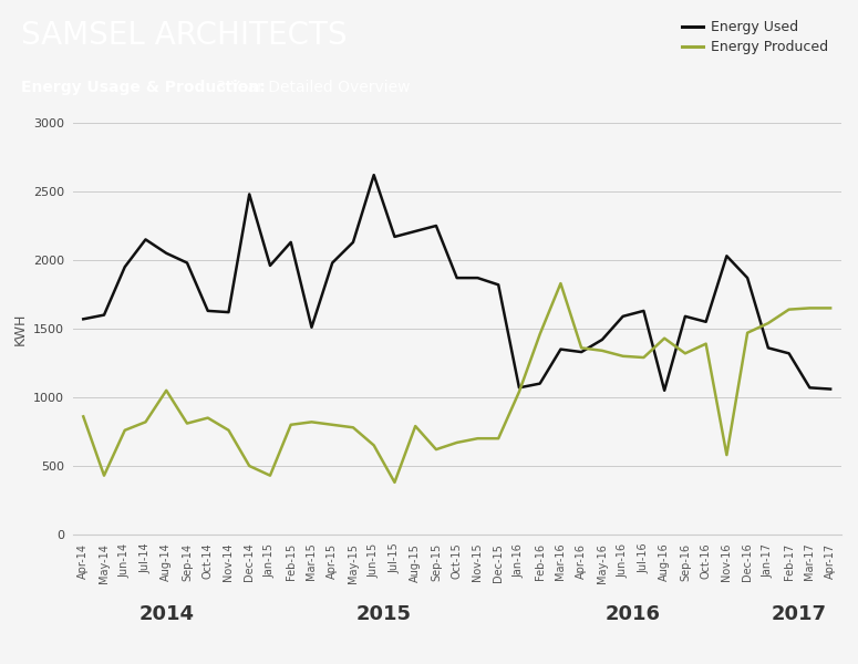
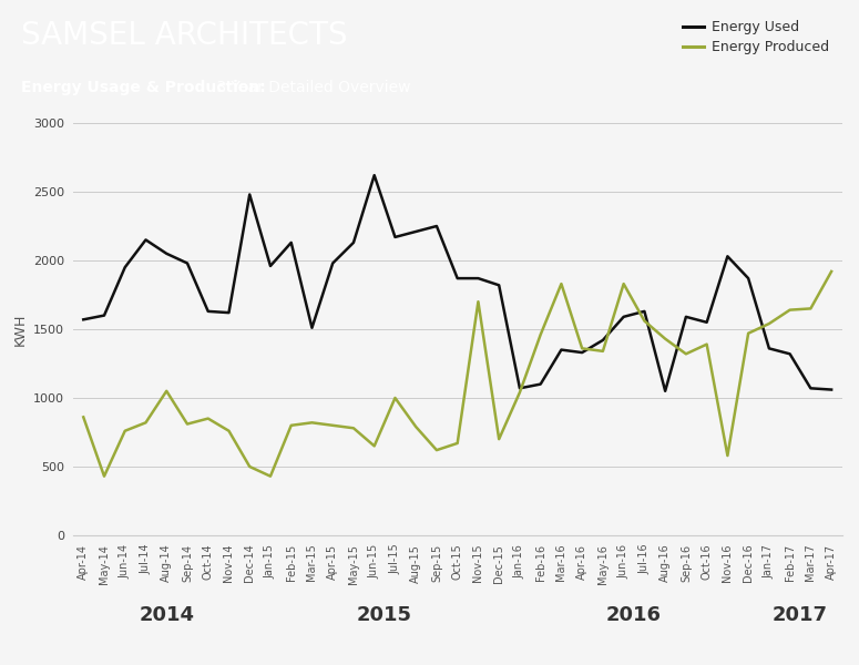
Energy Produced/Jul-15: 380 -> 1000
Energy Produced/Nov-15: 700 -> 1700
Energy Produced/Jun-16: 1300 -> 1830
Energy Produced/Jul-16: 1290 -> 1560
Energy Produced/Apr-17: 1650 -> 1920
